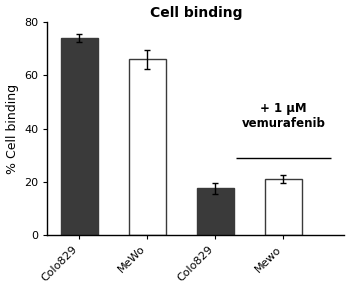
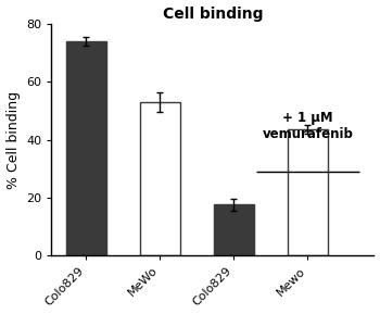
MeWo: 66.0 -> 53.0
Mewo: 21.0 -> 43.5
